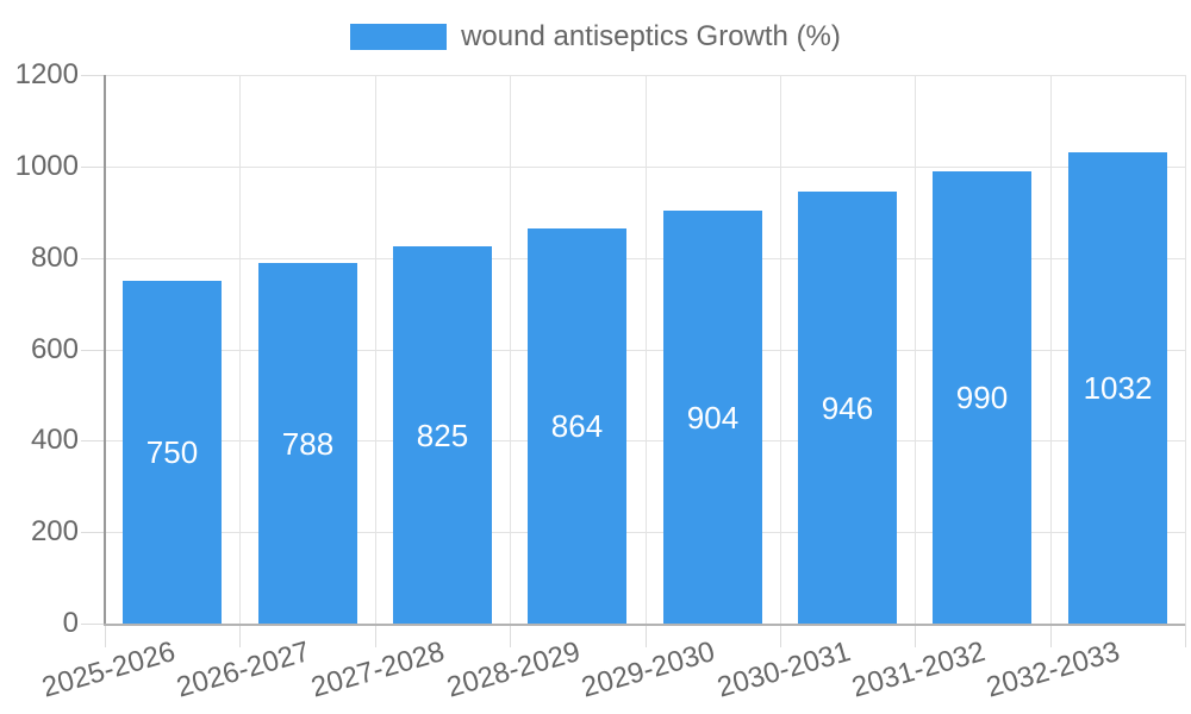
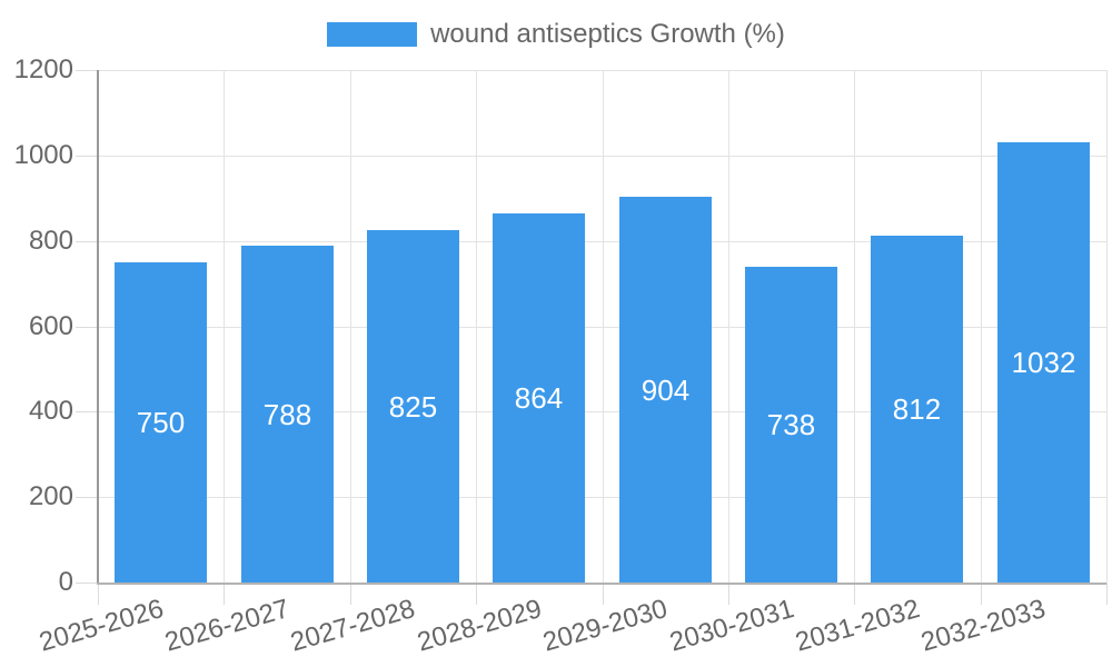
2030-2031: 946 -> 738
2031-2032: 990 -> 812
